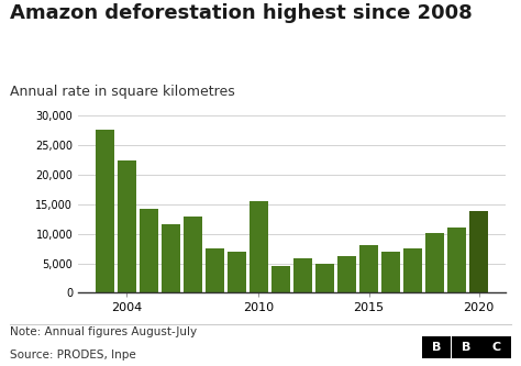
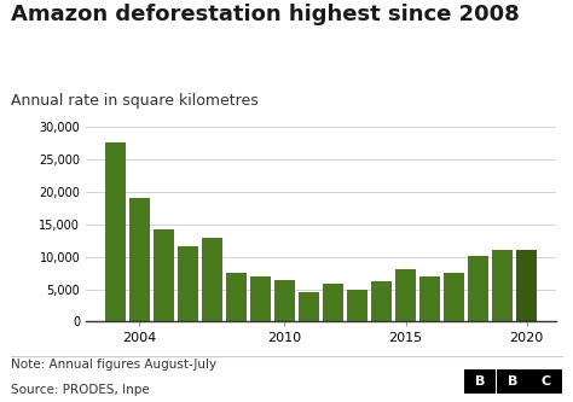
2004: 22,400 -> 19,100
2010: 15,600 -> 6,400
2020: 13,800 -> 11,000
